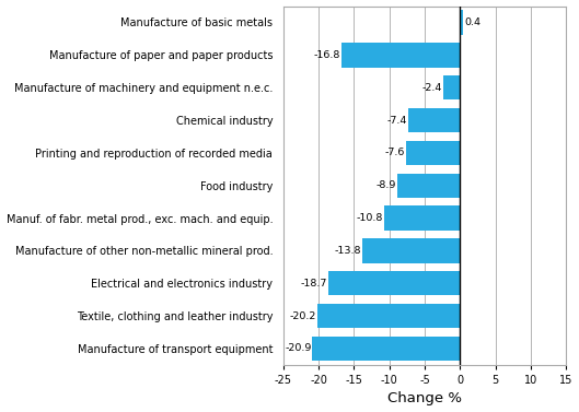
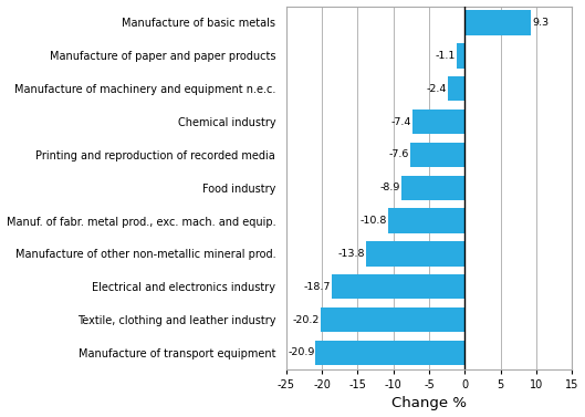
Manufacture of basic metals: 0.4 -> 9.3
Manufacture of paper and paper products: -16.8 -> -1.1
